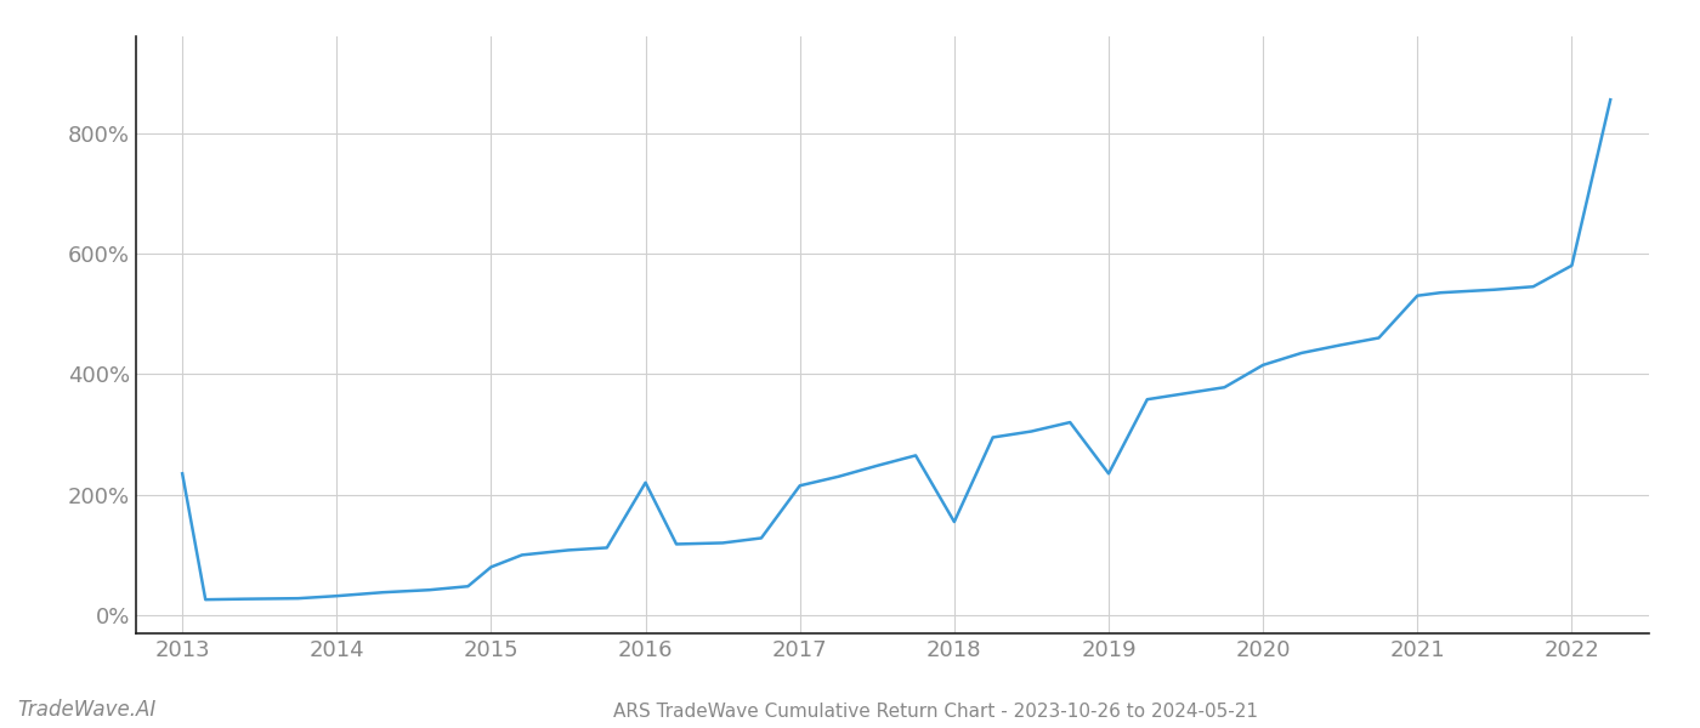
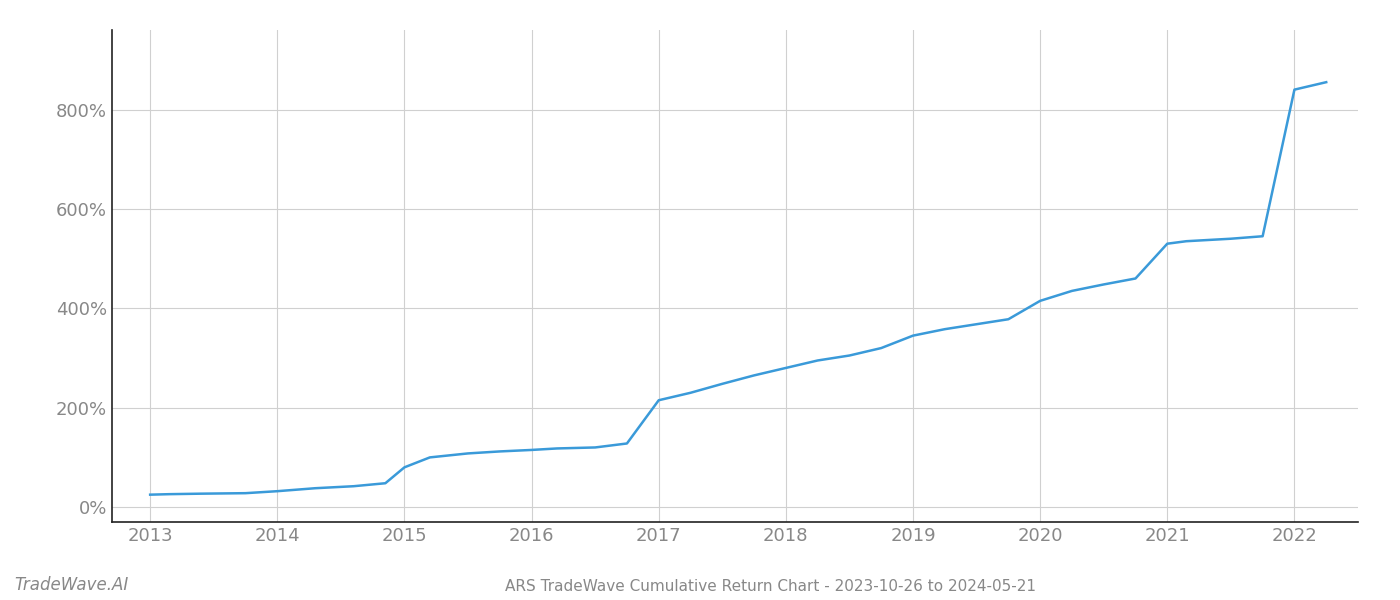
2013: 235% -> 25%
2016: 220% -> 115%
2018: 155% -> 280%
2019: 235% -> 345%
2022: 580% -> 840%
